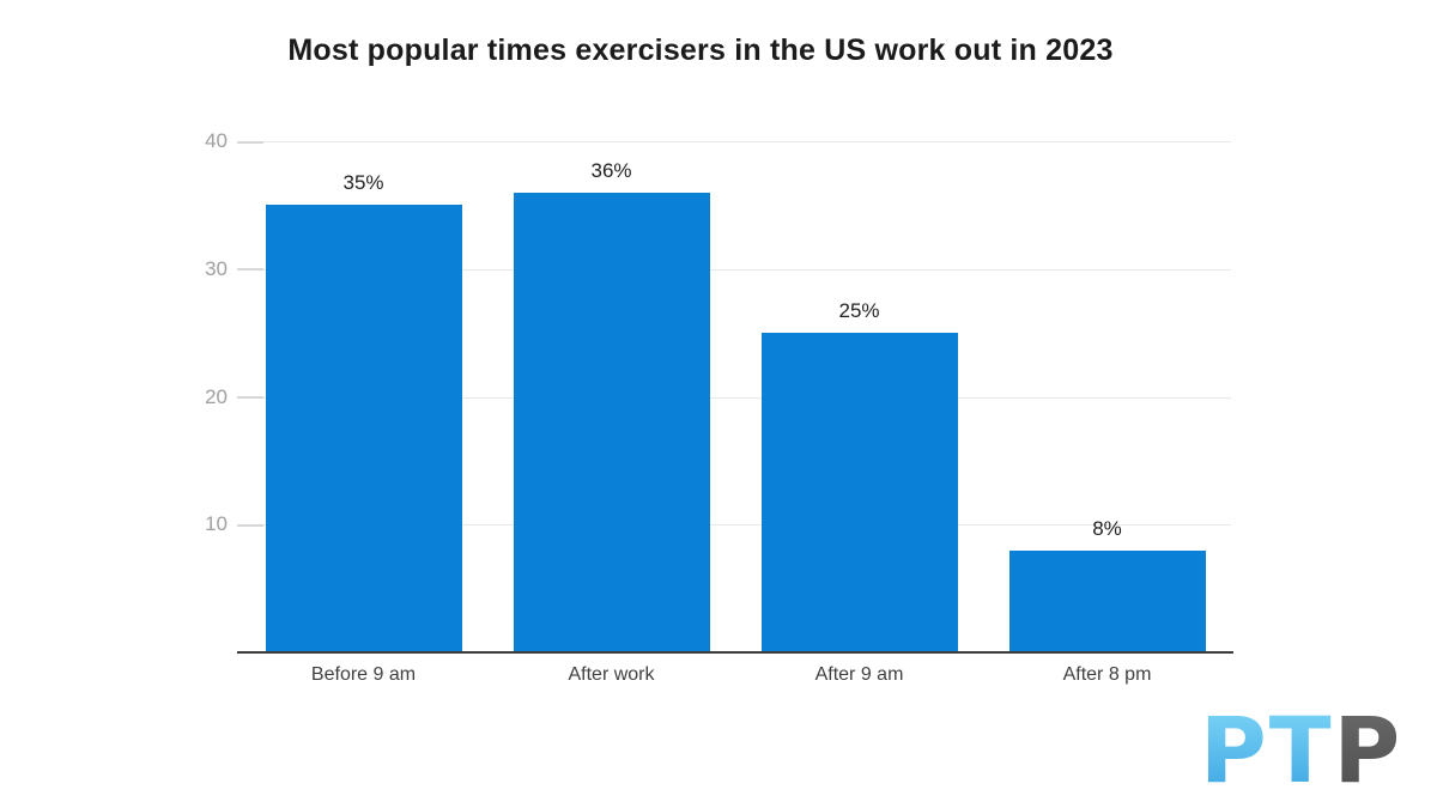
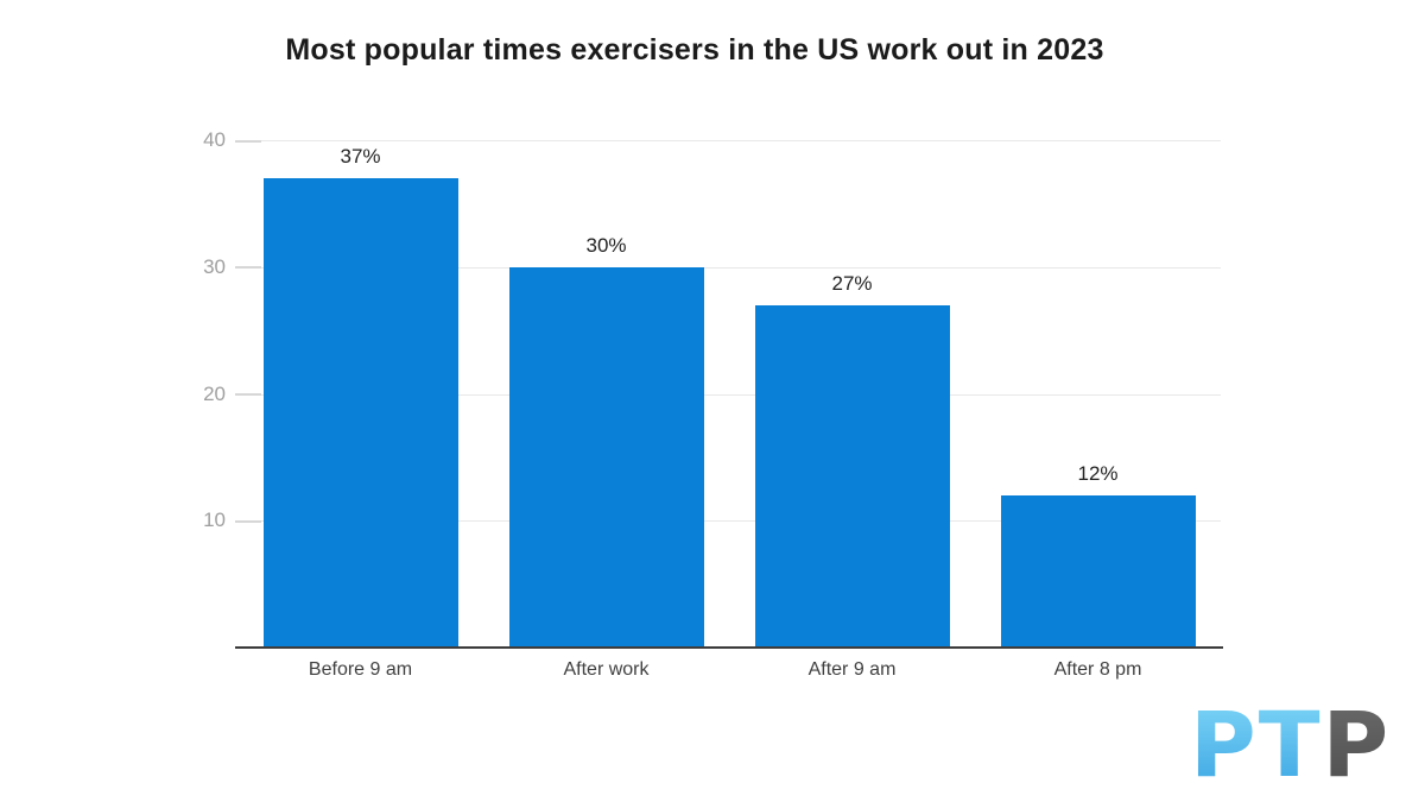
Before 9 am: 35% -> 37%
After work: 36% -> 30%
After 9 am: 25% -> 27%
After 8 pm: 8% -> 12%
